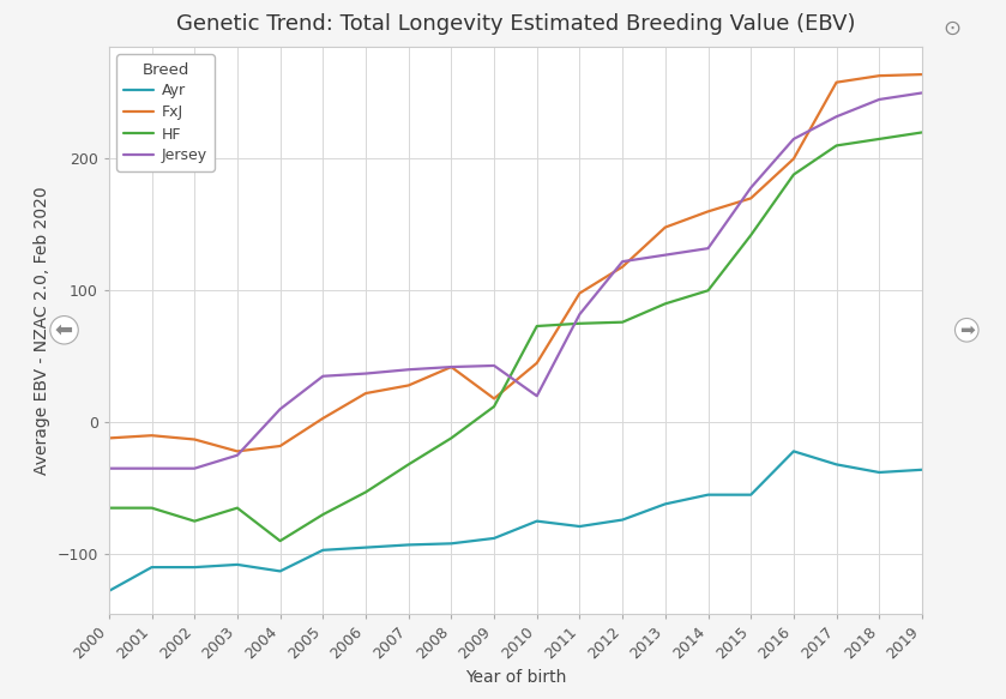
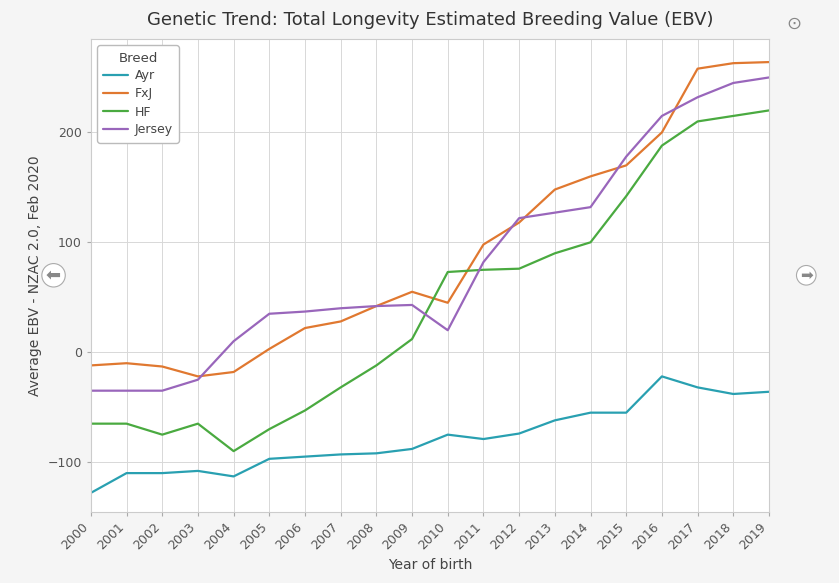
FxJ/2009: 18 -> 55
